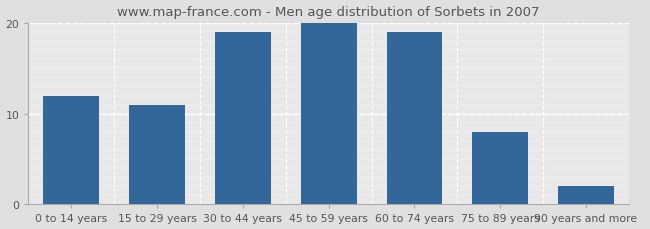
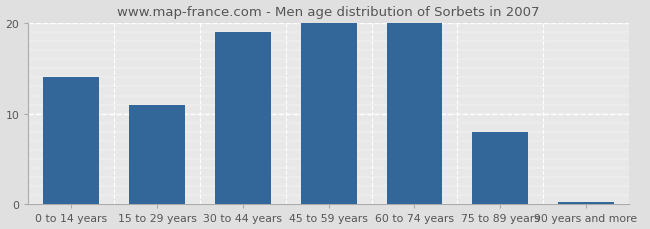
0 to 14 years: 12.0 -> 14.0
60 to 74 years: 19.0 -> 20.0
90 years and more: 2.0 -> 0.3
